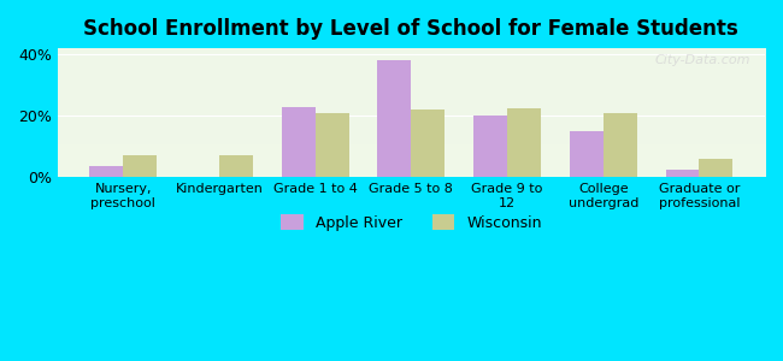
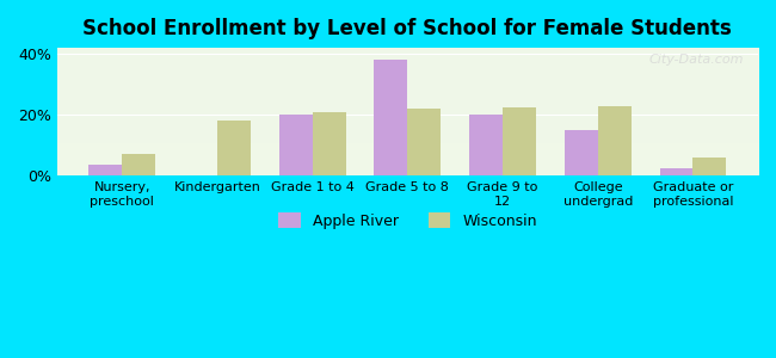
Wisconsin/Kindergarten: 7.0% -> 18.0%
Apple River/Grade 1 to 4: 23.0% -> 20.0%
Wisconsin/College undergrad: 21.0% -> 23.0%
